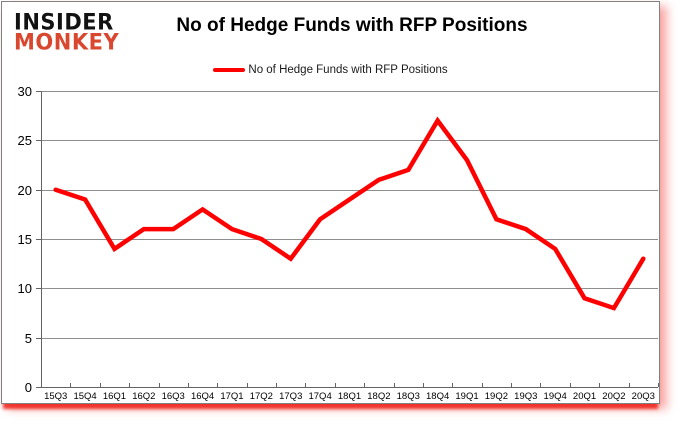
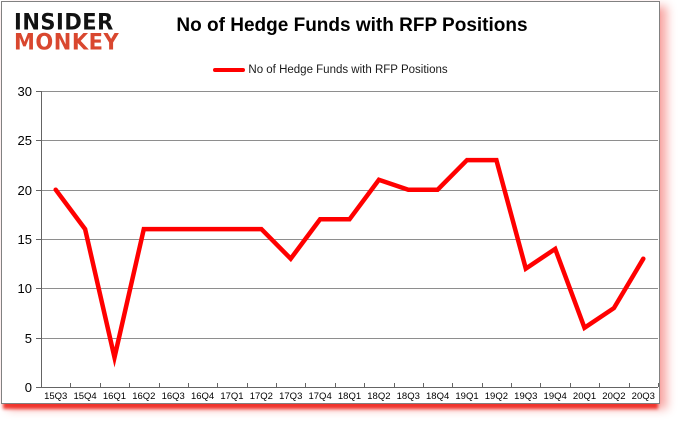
15Q4: 19 -> 16
16Q1: 14 -> 3
16Q4: 18 -> 16
17Q2: 15 -> 16
18Q1: 19 -> 17
18Q3: 22 -> 20
18Q4: 27 -> 20
19Q2: 17 -> 23
19Q3: 16 -> 12
20Q1: 9 -> 6
